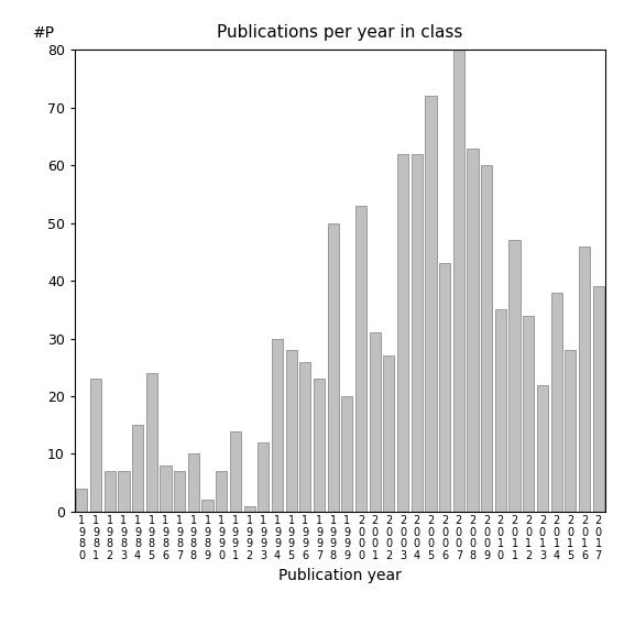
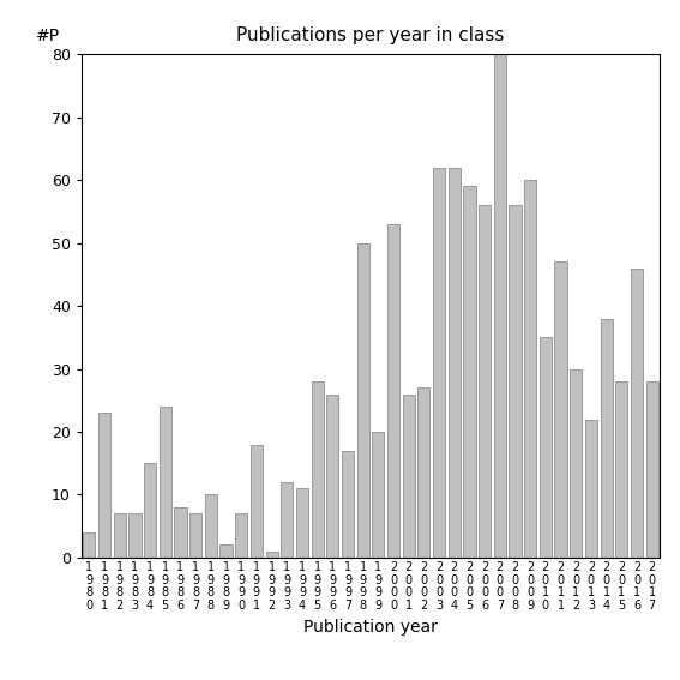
1 9 9 1: 14 -> 18
1 9 9 4: 30 -> 11
1 9 9 7: 23 -> 17
2 0 0 1: 31 -> 26
2 0 0 5: 72 -> 59
2 0 0 6: 43 -> 56
2 0 0 8: 63 -> 56
2 0 1 2: 34 -> 30
2 0 1 7: 39 -> 28
